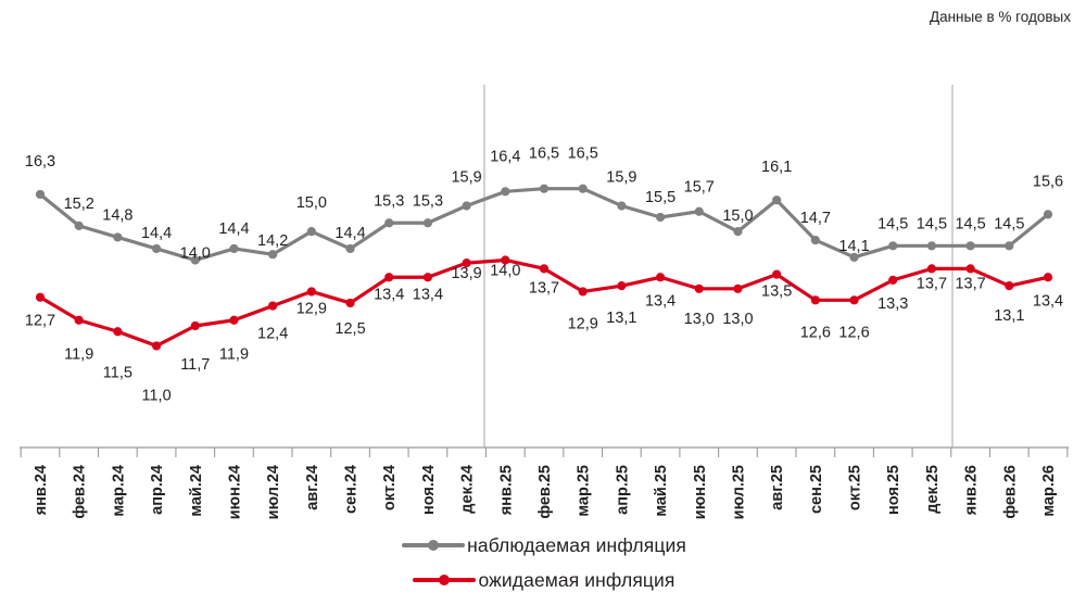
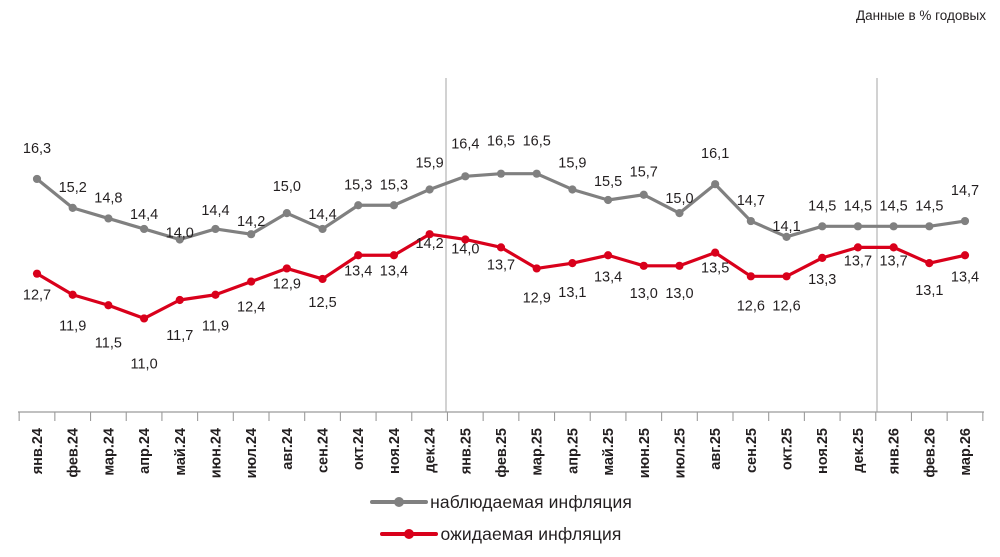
ожидаемая инфляция/дек.24: 13,9 -> 14,2
наблюдаемая инфляция/мар.26: 15,6 -> 14,7
